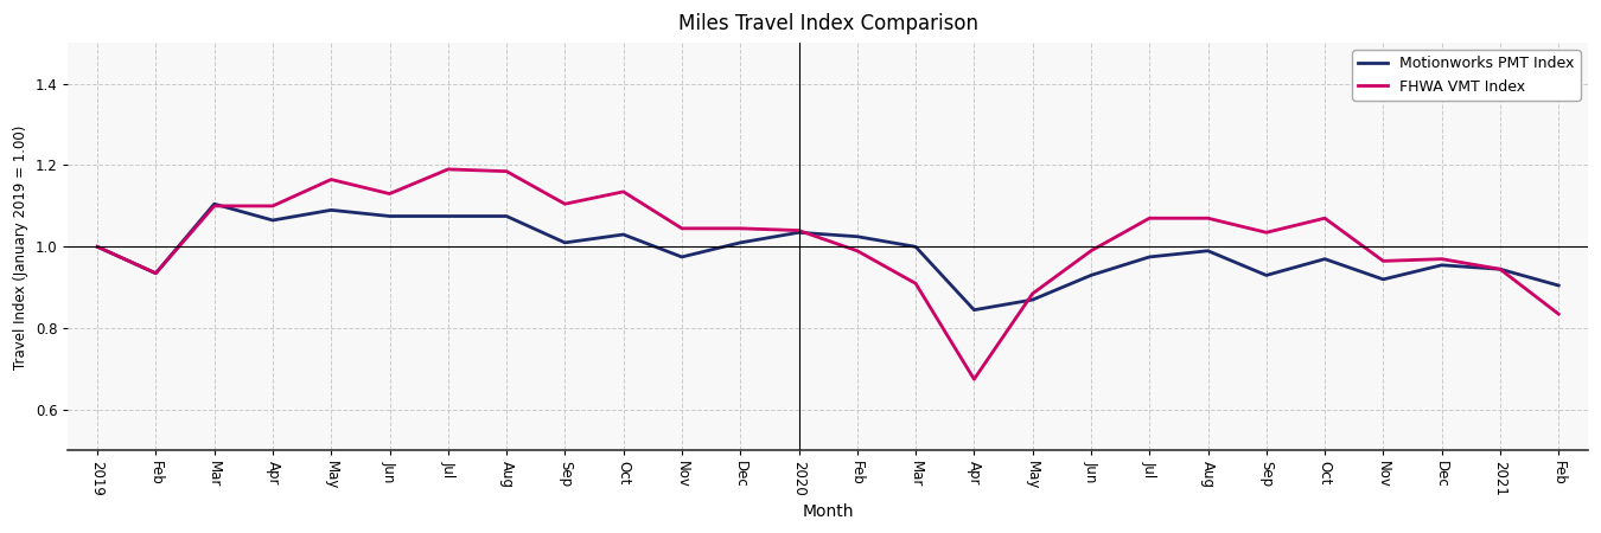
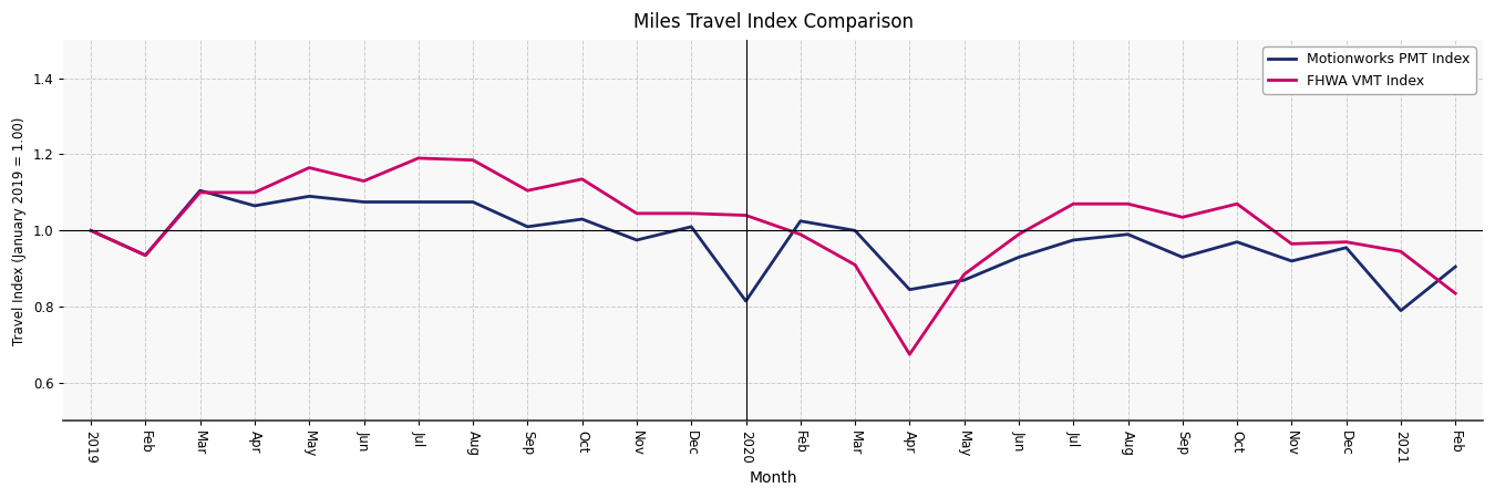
Motionworks PMT Index/2020: 1.035 -> 0.815
Motionworks PMT Index/2021: 0.945 -> 0.790
